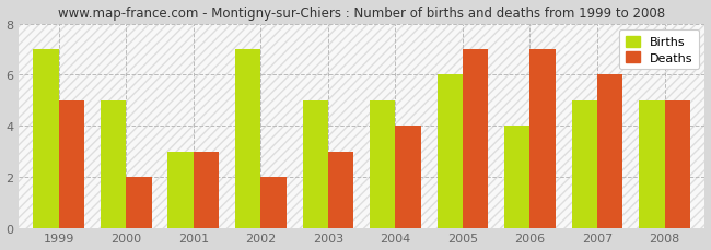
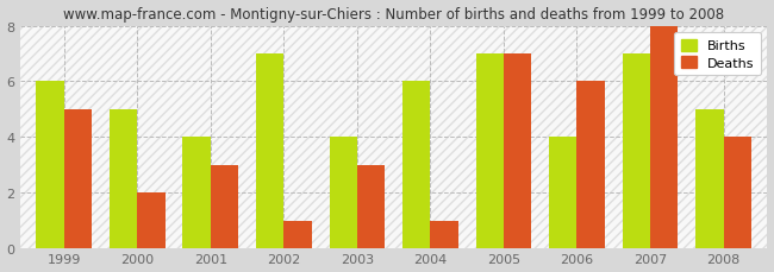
Births/1999: 7 -> 6
Births/2001: 3 -> 4
Deaths/2002: 2 -> 1
Births/2003: 5 -> 4
Births/2004: 5 -> 6
Deaths/2004: 4 -> 1
Births/2005: 6 -> 7
Deaths/2006: 7 -> 6
Births/2007: 5 -> 7
Deaths/2007: 6 -> 8
Deaths/2008: 5 -> 4
